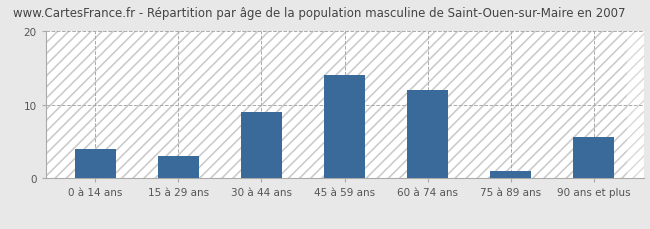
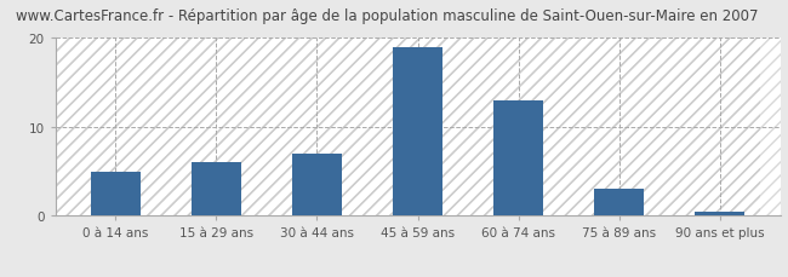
0 à 14 ans: 4.0 -> 5.0
15 à 29 ans: 3.0 -> 6.0
30 à 44 ans: 9.0 -> 7.0
45 à 59 ans: 14.0 -> 19.0
60 à 74 ans: 12.0 -> 13.0
75 à 89 ans: 1.0 -> 3.0
90 ans et plus: 5.6 -> 0.4
